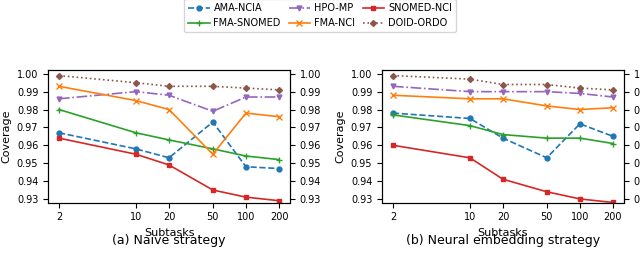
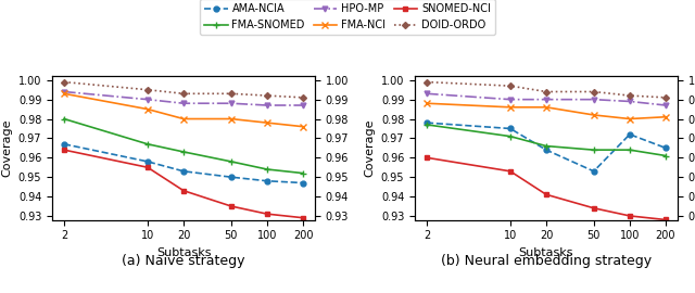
(a) Naive strategy/HPO-MP/2: 0.986 -> 0.994
(a) Naive strategy/SNOMED-NCI/20: 0.949 -> 0.943
(a) Naive strategy/AMA-NCIA/50: 0.973 -> 0.950
(a) Naive strategy/FMA-NCI/50: 0.955 -> 0.980
(a) Naive strategy/HPO-MP/50: 0.979 -> 0.988
